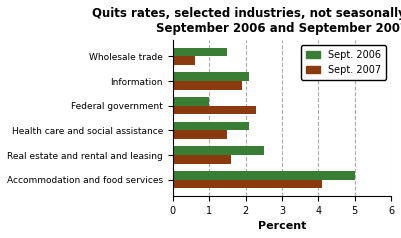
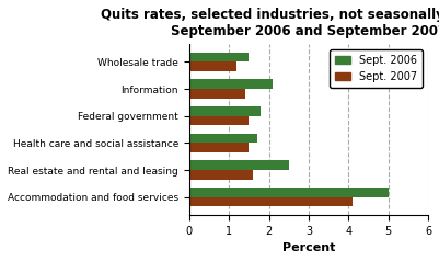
Sept. 2007/Wholesale trade: 0.6 -> 1.2
Sept. 2007/Information: 1.9 -> 1.4
Sept. 2006/Federal government: 1.0 -> 1.8
Sept. 2007/Federal government: 2.3 -> 1.5
Sept. 2006/Health care and social assistance: 2.1 -> 1.7
